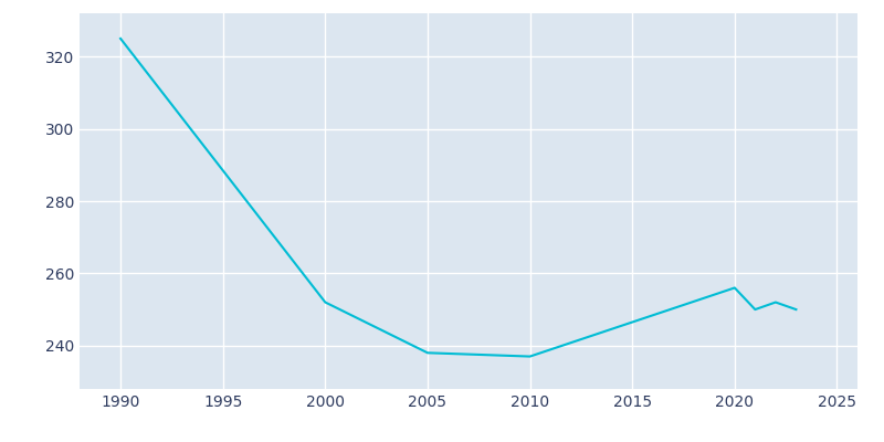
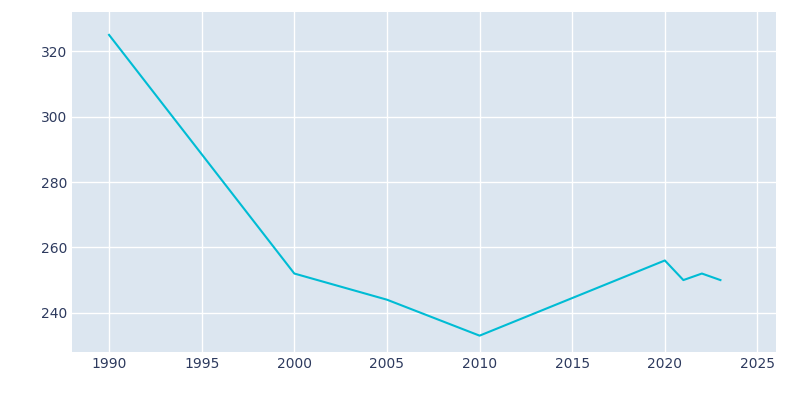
2005: 238 -> 244
2010: 237 -> 233
